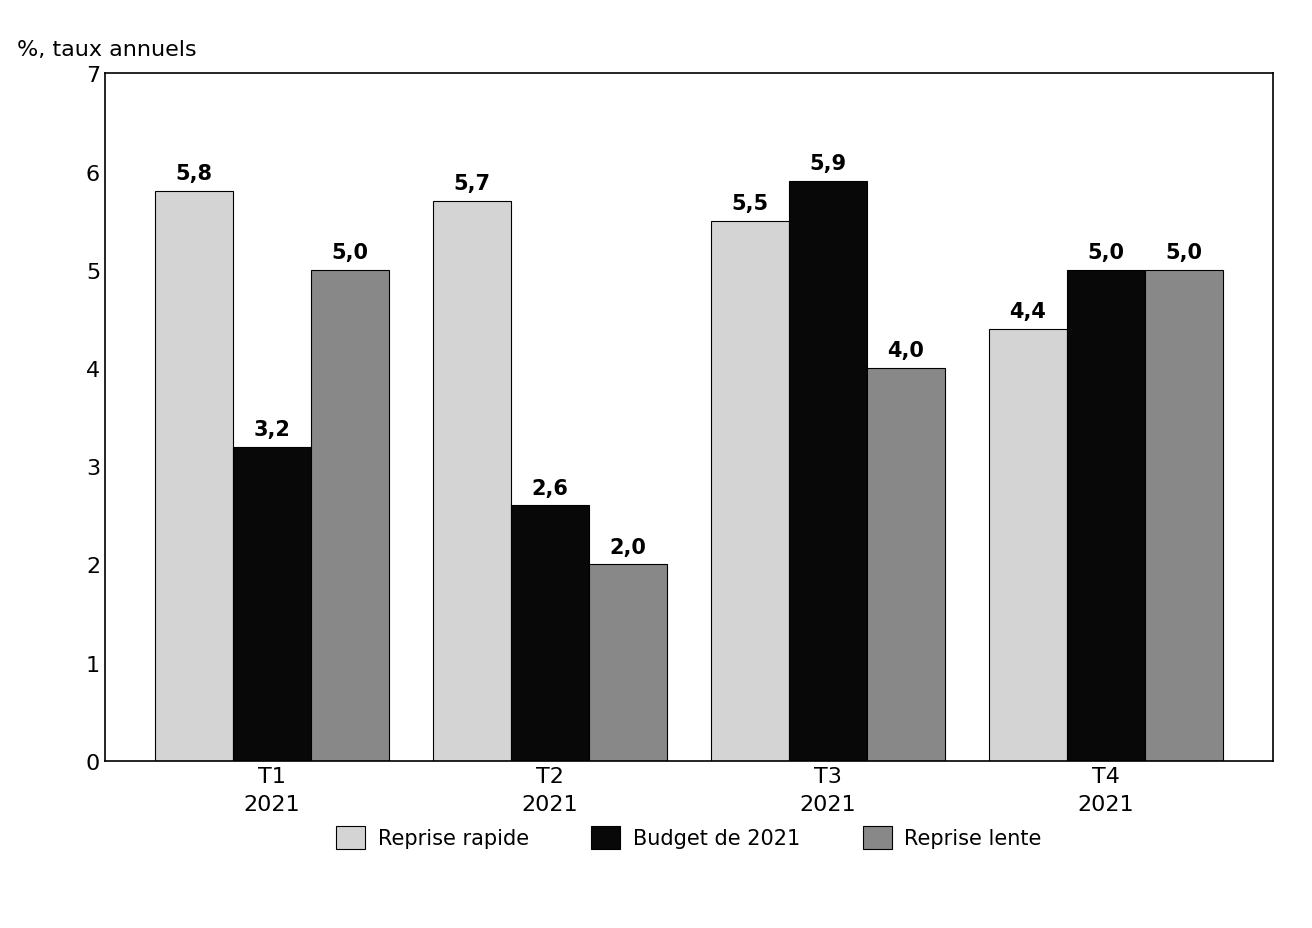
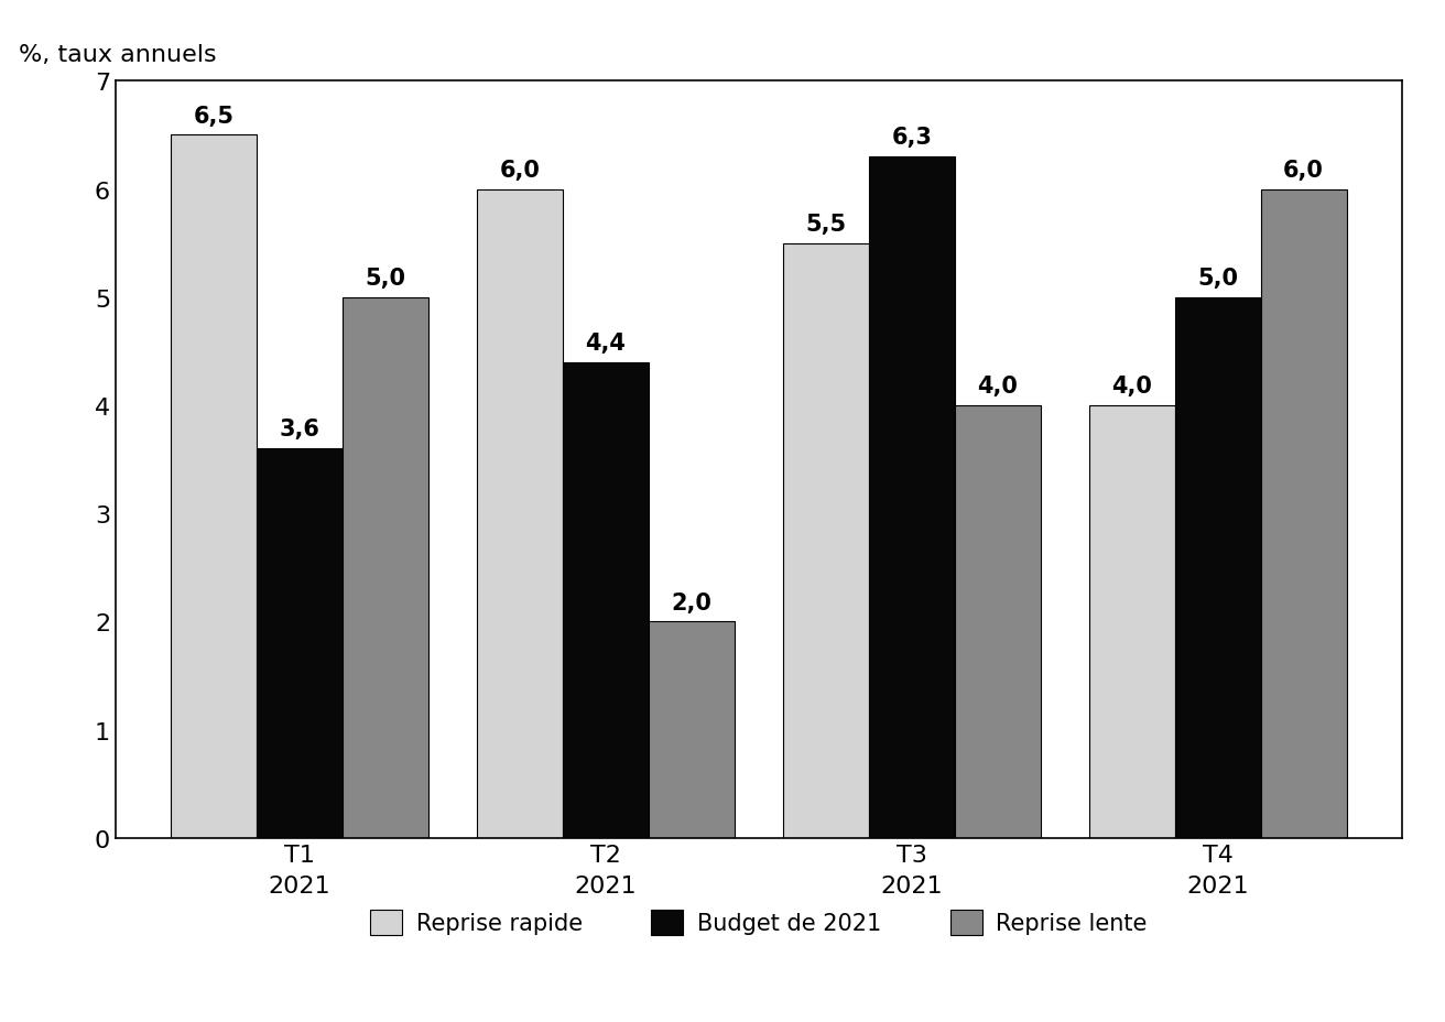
Reprise rapide/T1 2021: 5,8 -> 6,5
Budget de 2021/T1 2021: 3,2 -> 3,6
Reprise rapide/T2 2021: 5,7 -> 6,0
Budget de 2021/T2 2021: 2,6 -> 4,4
Budget de 2021/T3 2021: 5,9 -> 6,3
Reprise rapide/T4 2021: 4,4 -> 4,0
Reprise lente/T4 2021: 5,0 -> 6,0
